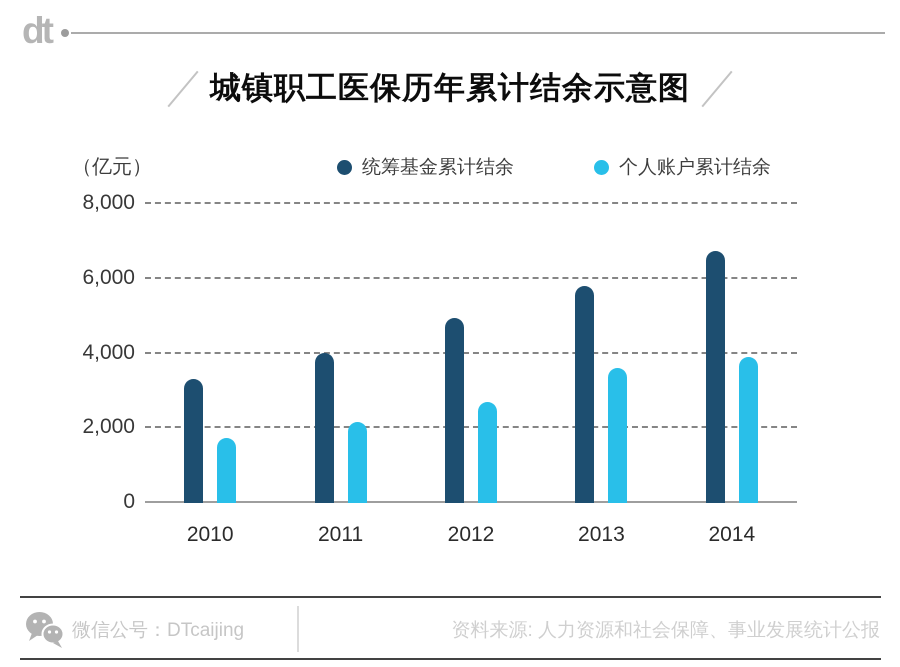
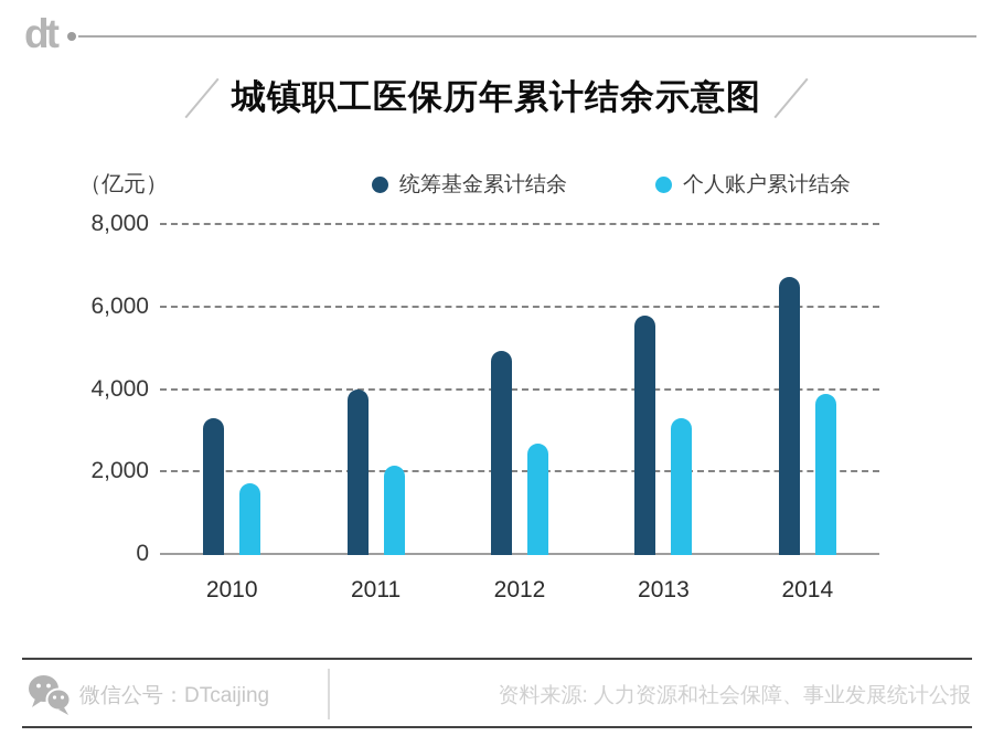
个人账户累计结余/2013: 3600 -> 3300
